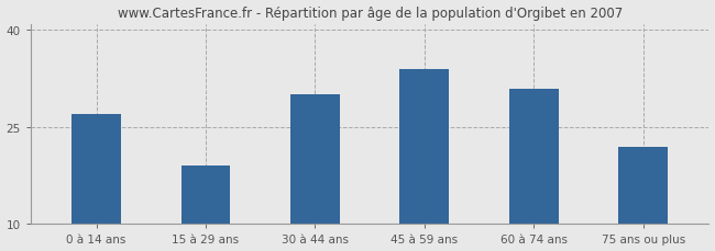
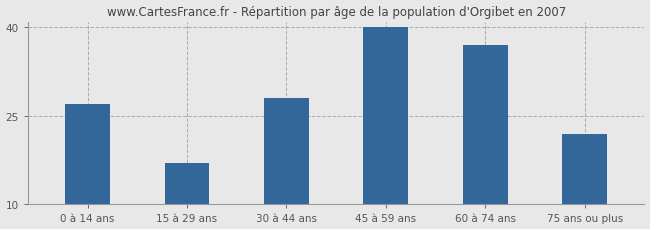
15 à 29 ans: 19 -> 17
30 à 44 ans: 30 -> 28
45 à 59 ans: 34 -> 40
60 à 74 ans: 31 -> 37
